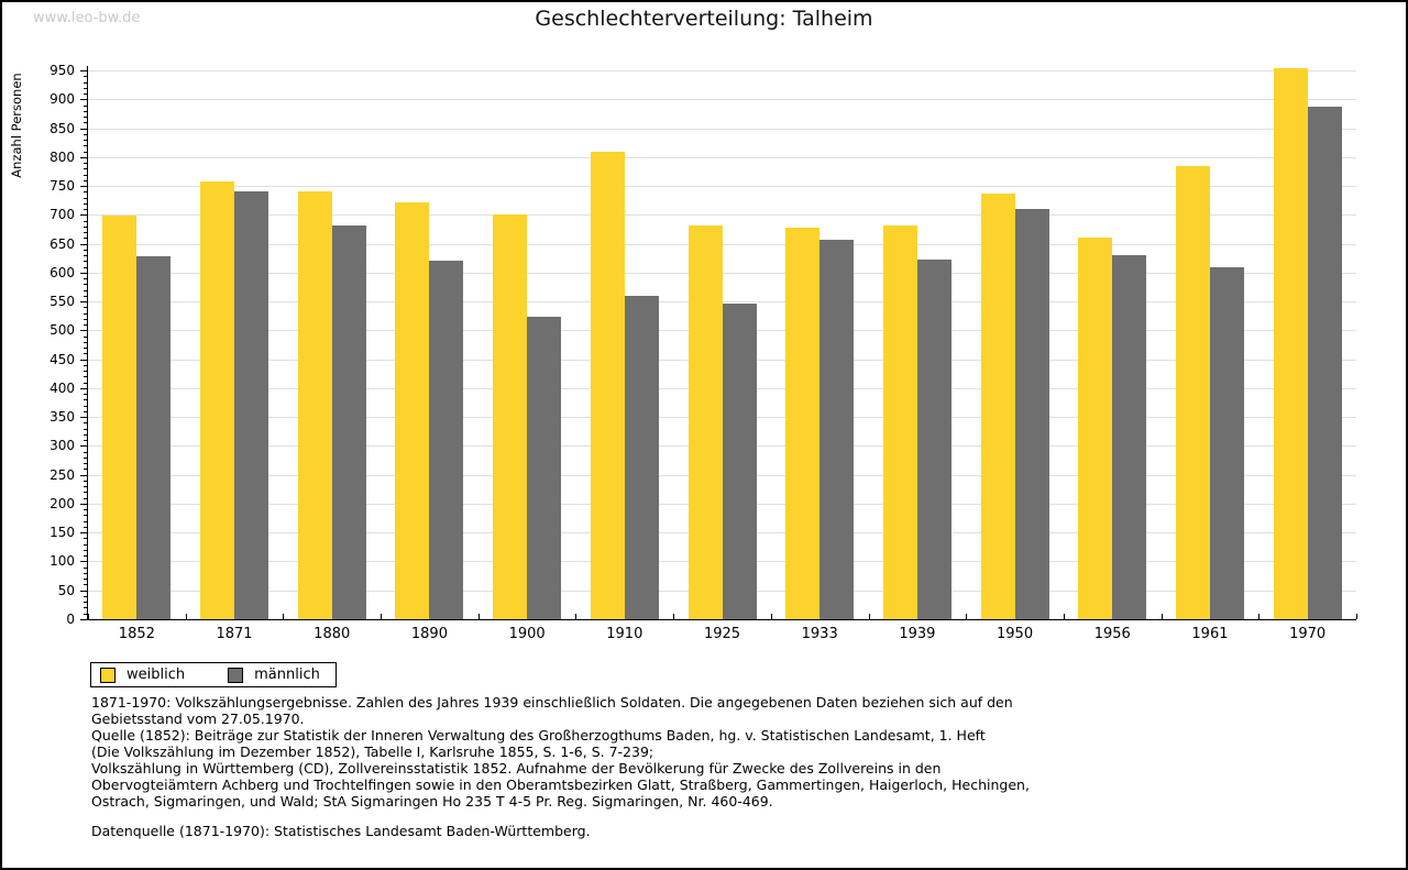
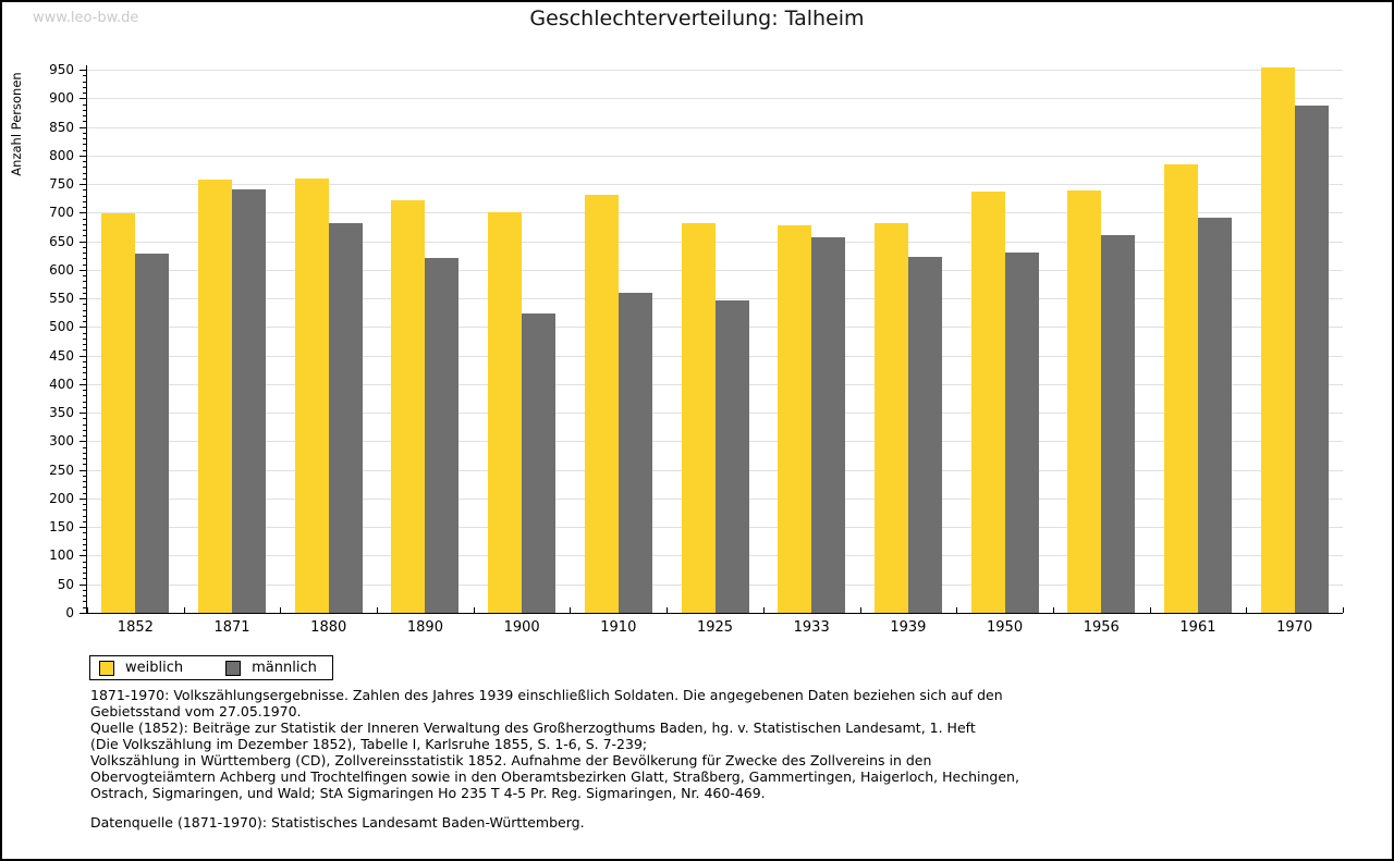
weiblich/1880: 740 -> 760
weiblich/1910: 810 -> 730
männlich/1950: 710 -> 630
weiblich/1956: 660 -> 740
männlich/1956: 630 -> 660
männlich/1961: 610 -> 690
